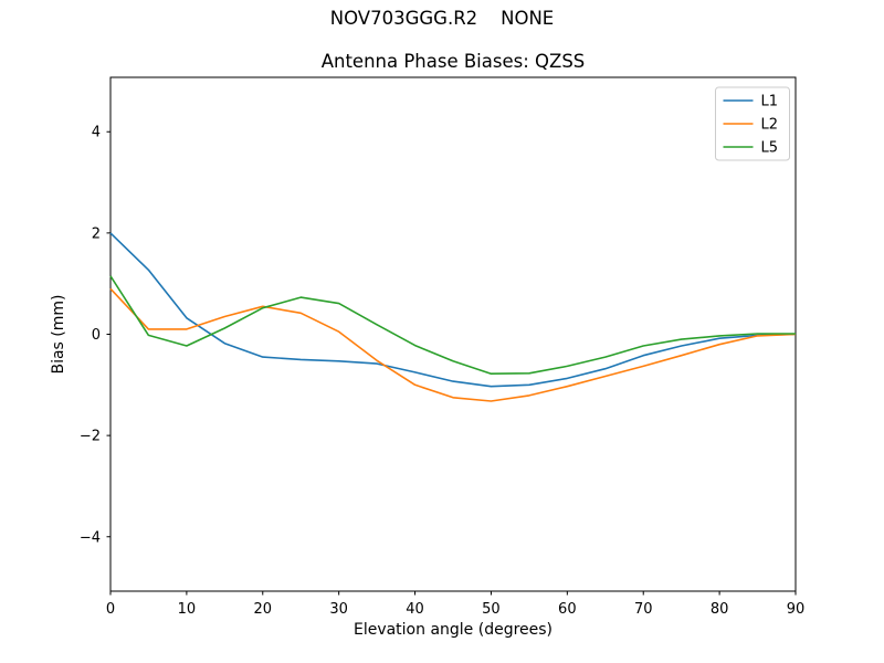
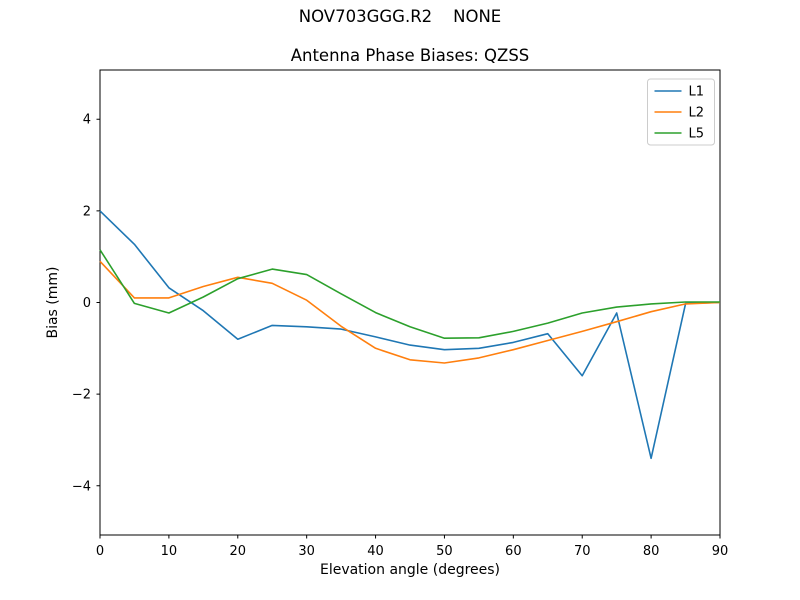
L1/20: -0.5 -> -0.8
L1/70: -0.4 -> -1.6
L1/80: -0.1 -> -3.4
